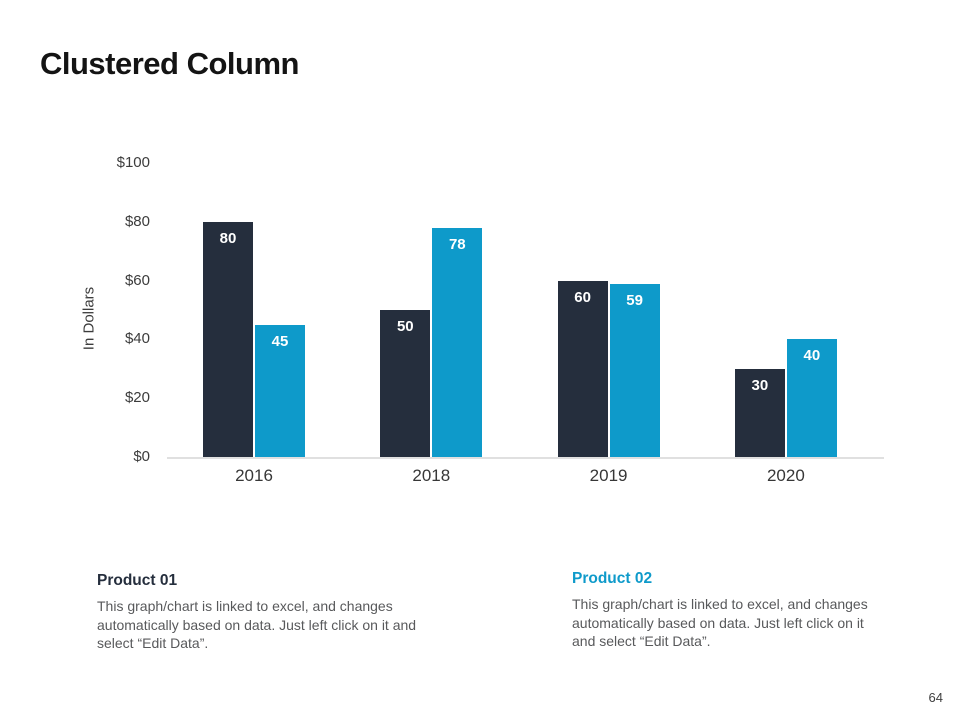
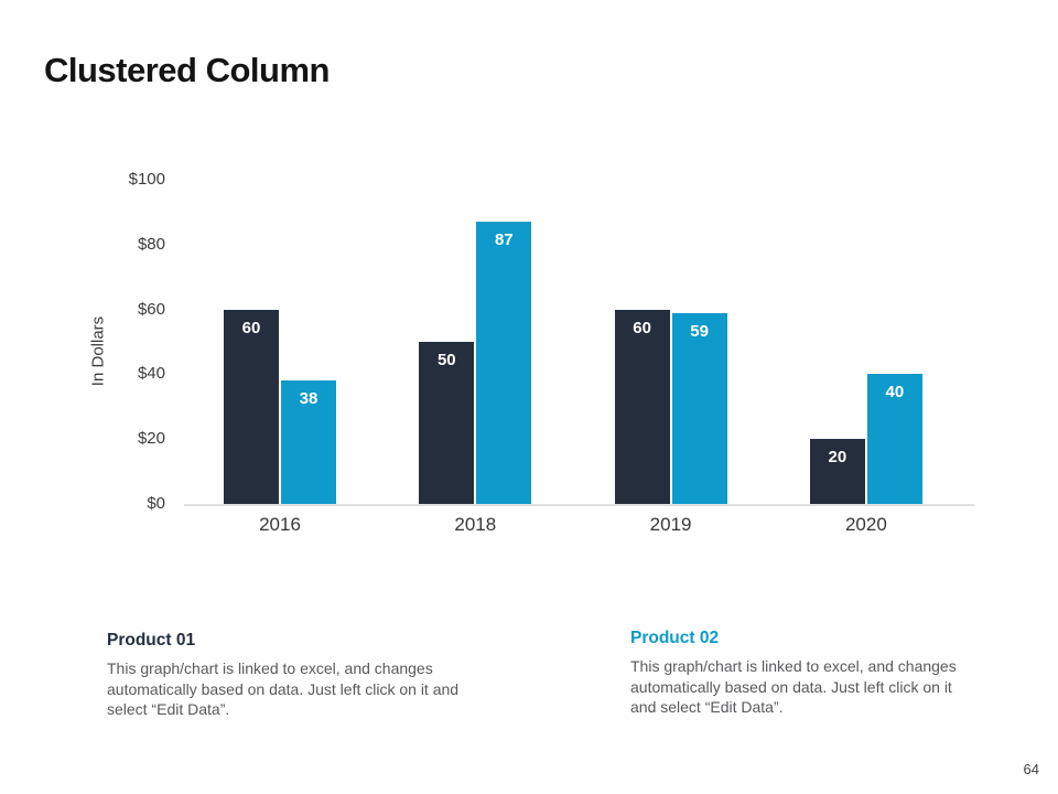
Product 01/2016: 80 -> 60
Product 02/2016: 45 -> 38
Product 02/2018: 78 -> 87
Product 01/2020: 30 -> 20
